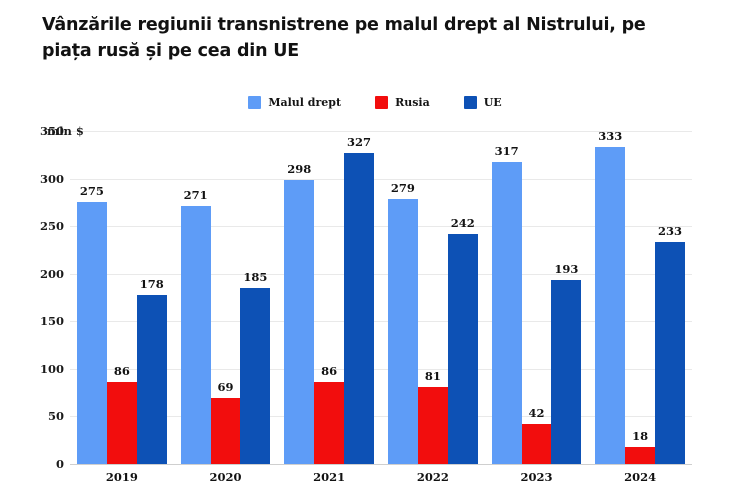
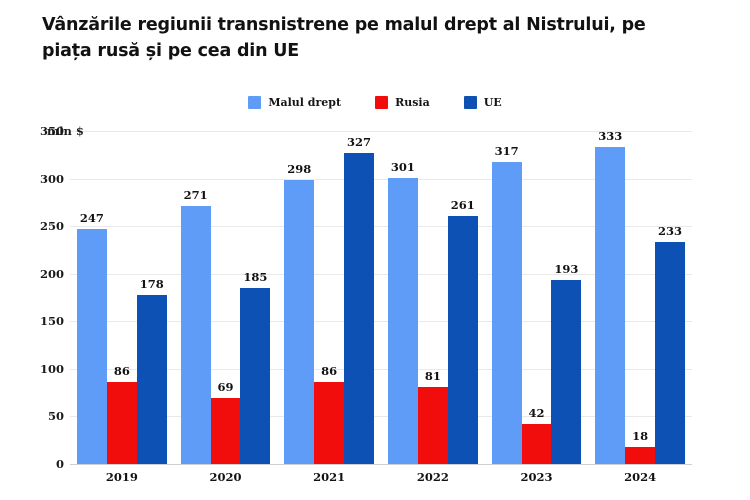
Malul drept/2019: 275 -> 247
Malul drept/2022: 279 -> 301
UE/2022: 242 -> 261
